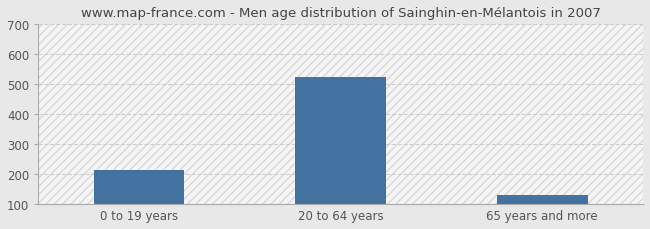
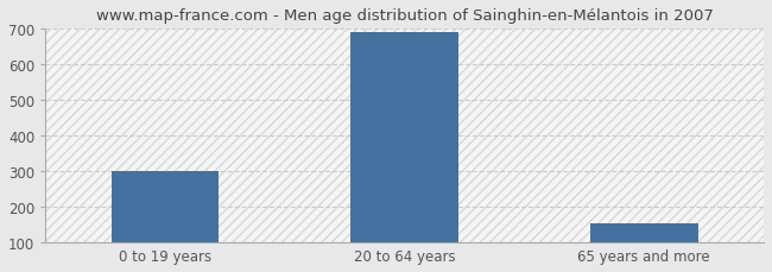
0 to 19 years: 215 -> 300
20 to 64 years: 525 -> 690
65 years and more: 130 -> 155
